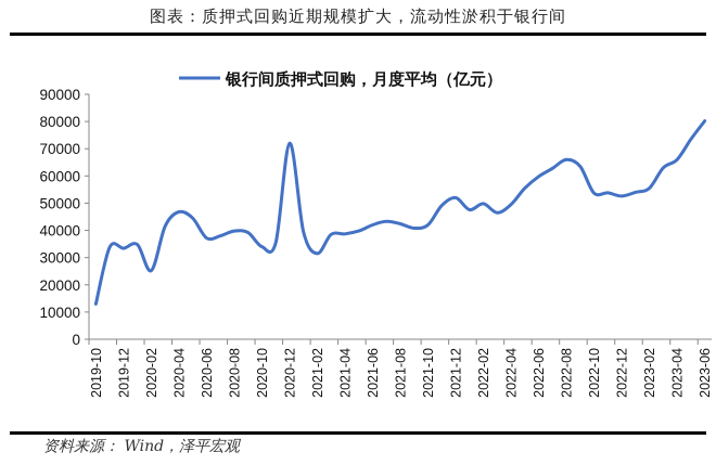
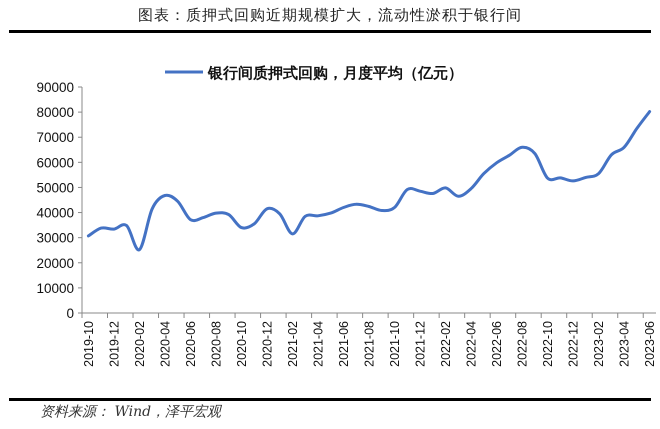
2019-10: 13000 -> 31000
2020-12: 72000 -> 42000
2021-12: 52000 -> 48000
